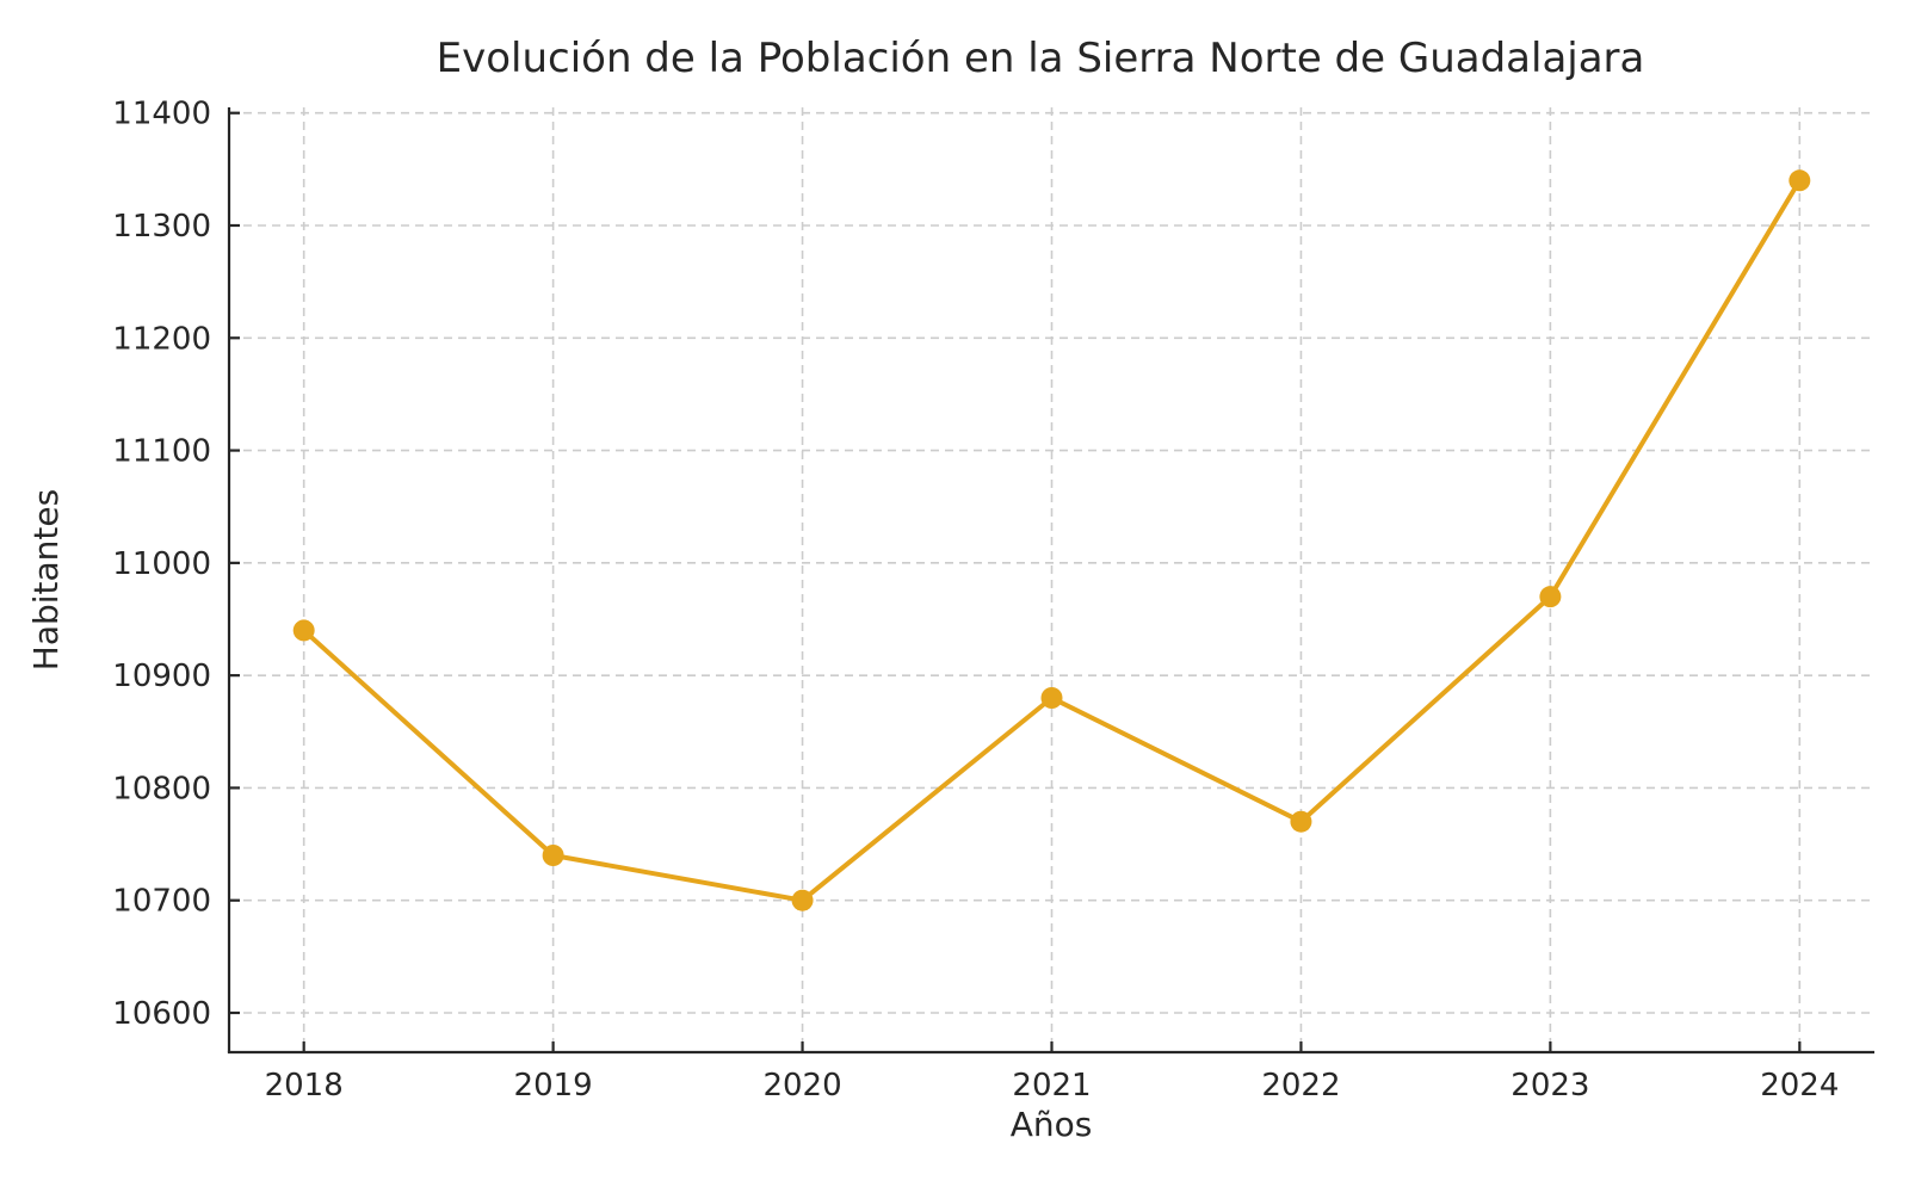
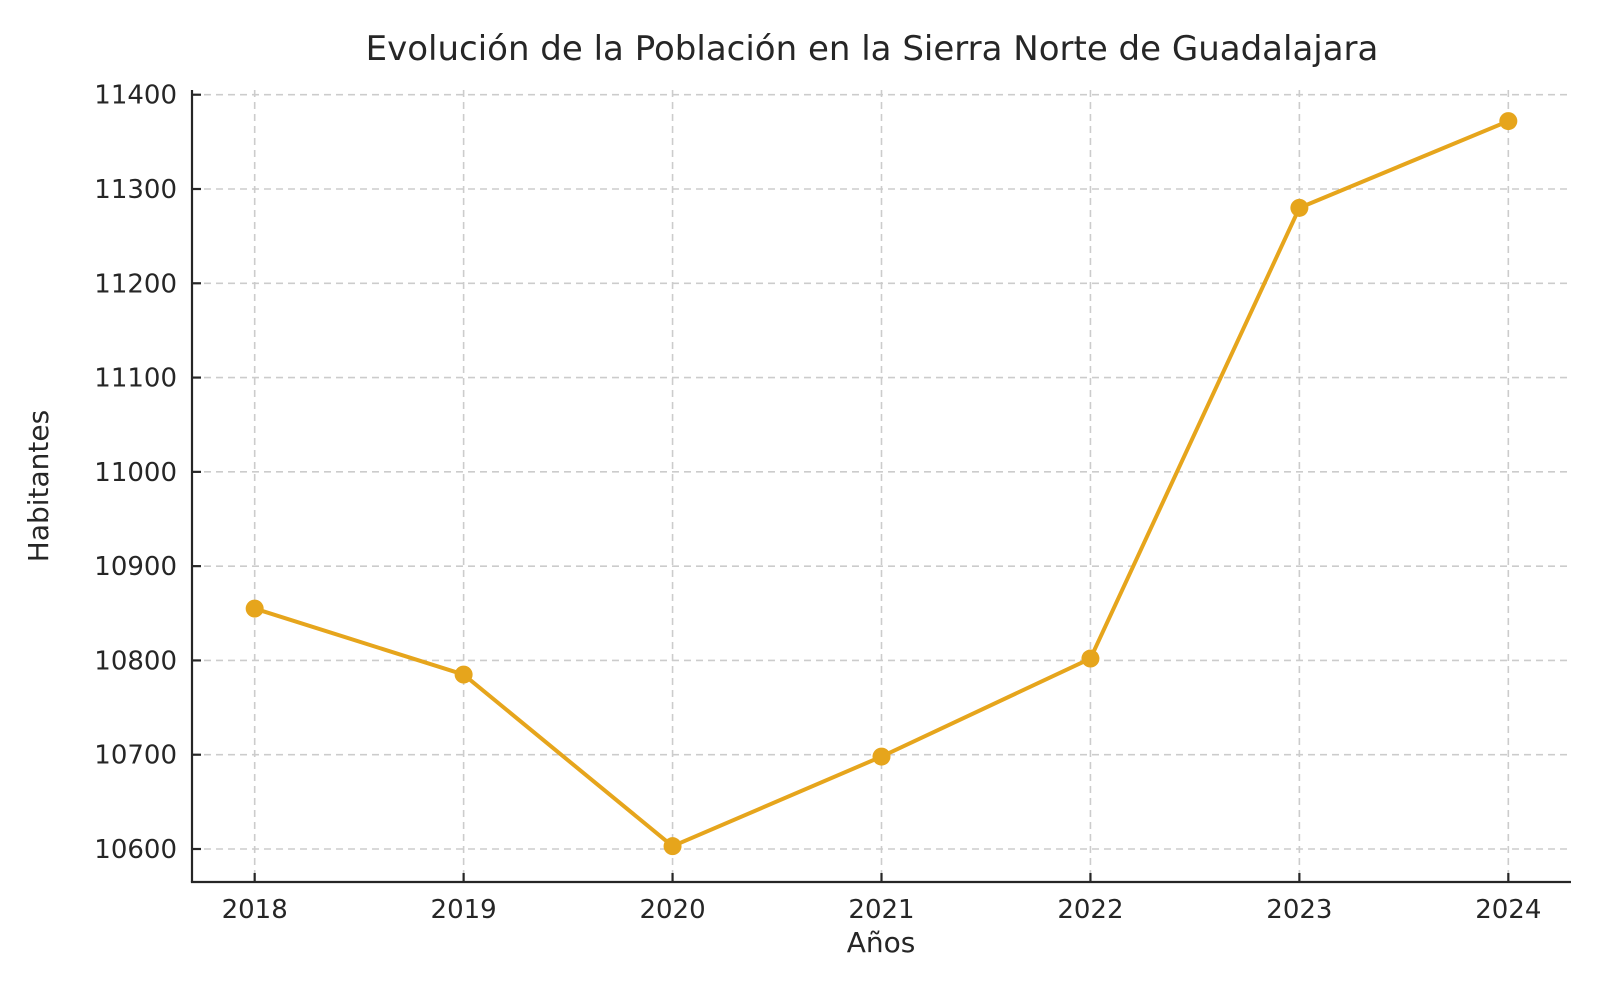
2018: 10940 -> 10860
2019: 10740 -> 10780
2020: 10700 -> 10600
2021: 10880 -> 10700
2022: 10770 -> 10800
2023: 10970 -> 11280
2024: 11340 -> 11370
